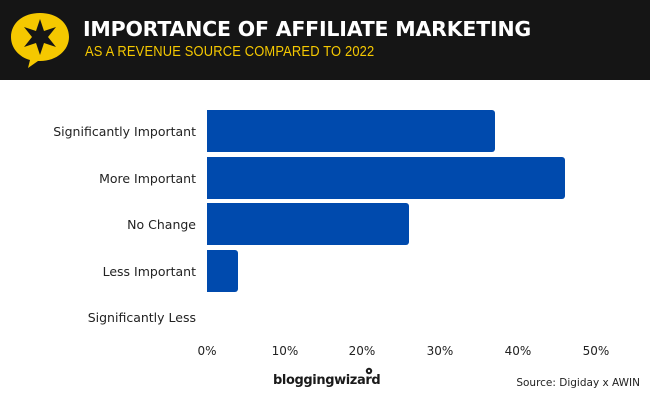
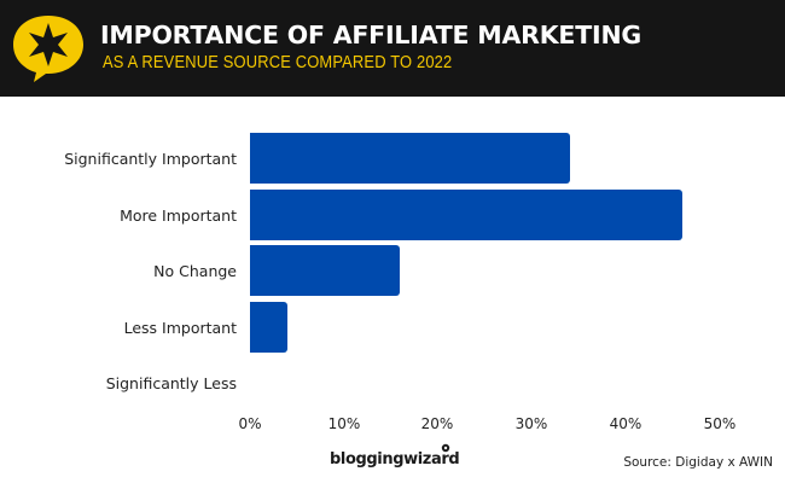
Significantly Important: 37% -> 34%
No Change: 26% -> 16%
